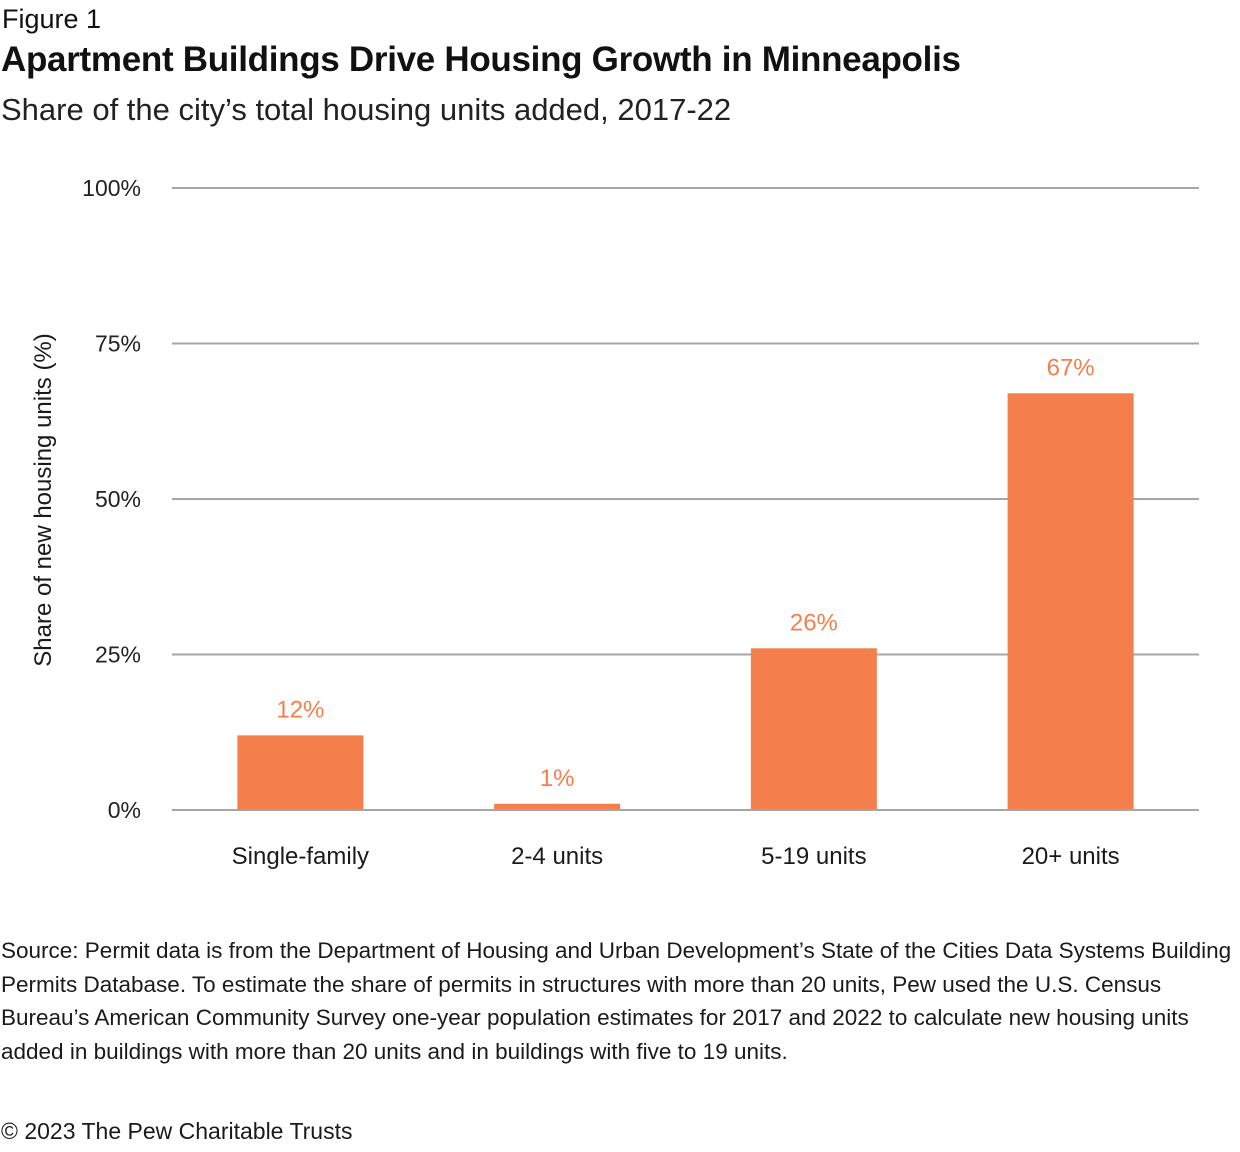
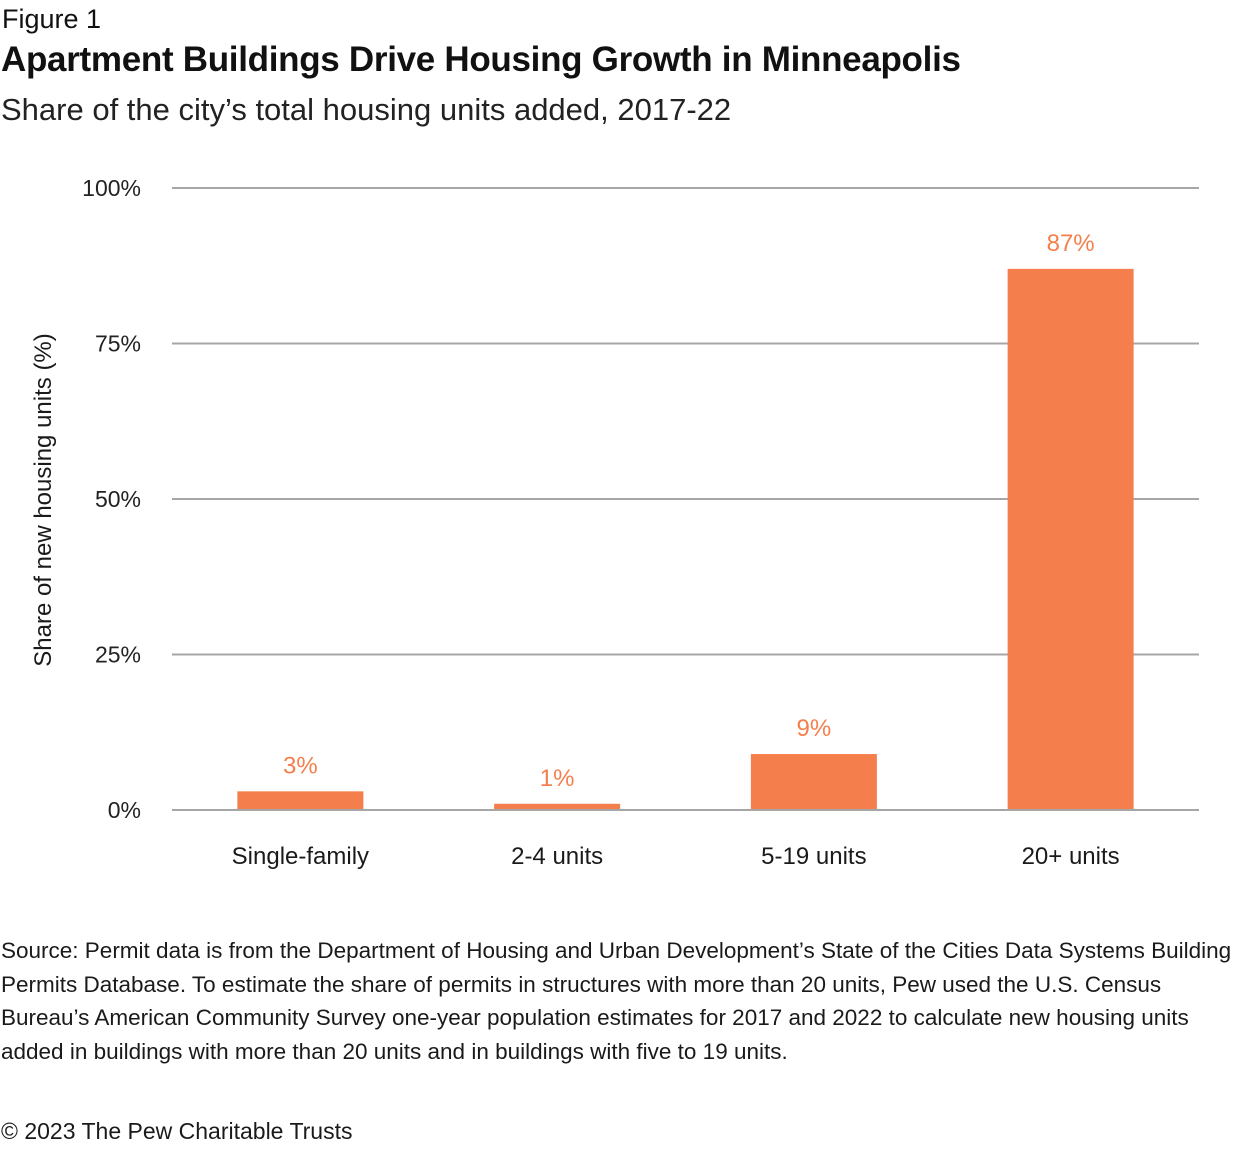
Single-family: 12% -> 3%
5-19 units: 26% -> 9%
20+ units: 67% -> 87%
